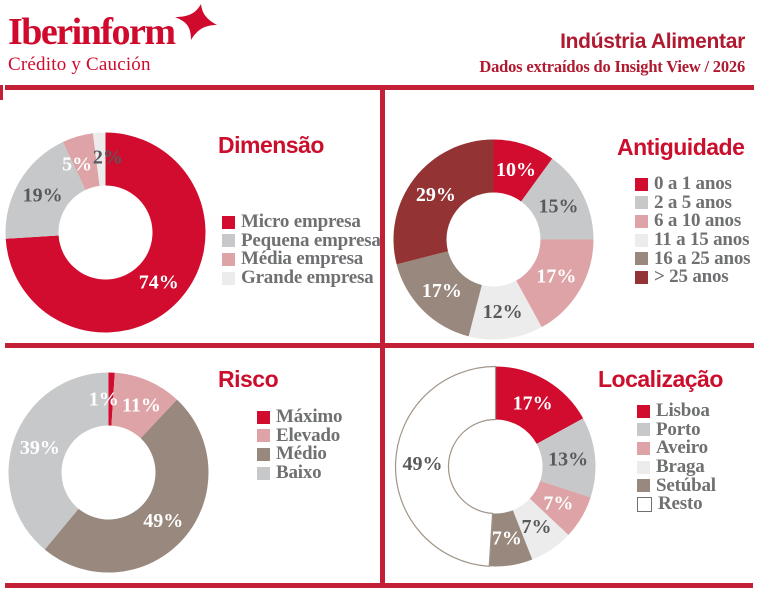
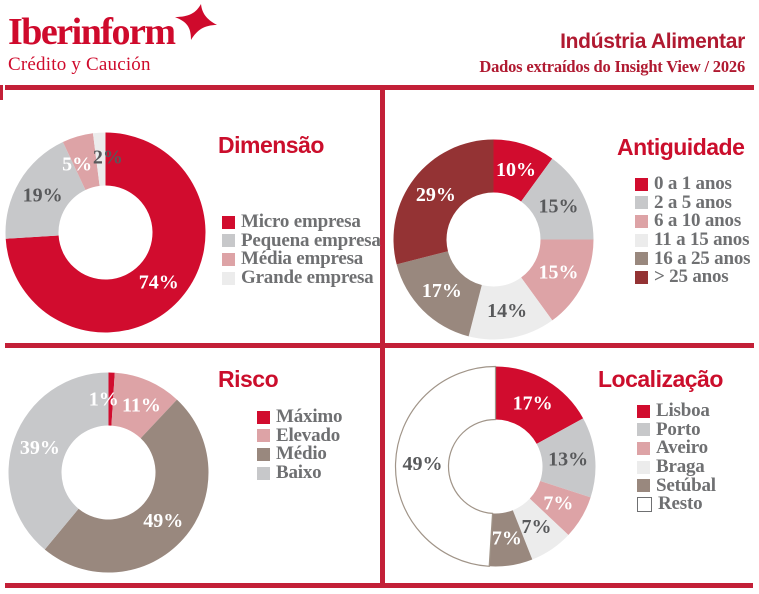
Antiguidade/6 a 10 anos: 17% -> 15%
Antiguidade/11 a 15 anos: 12% -> 14%
